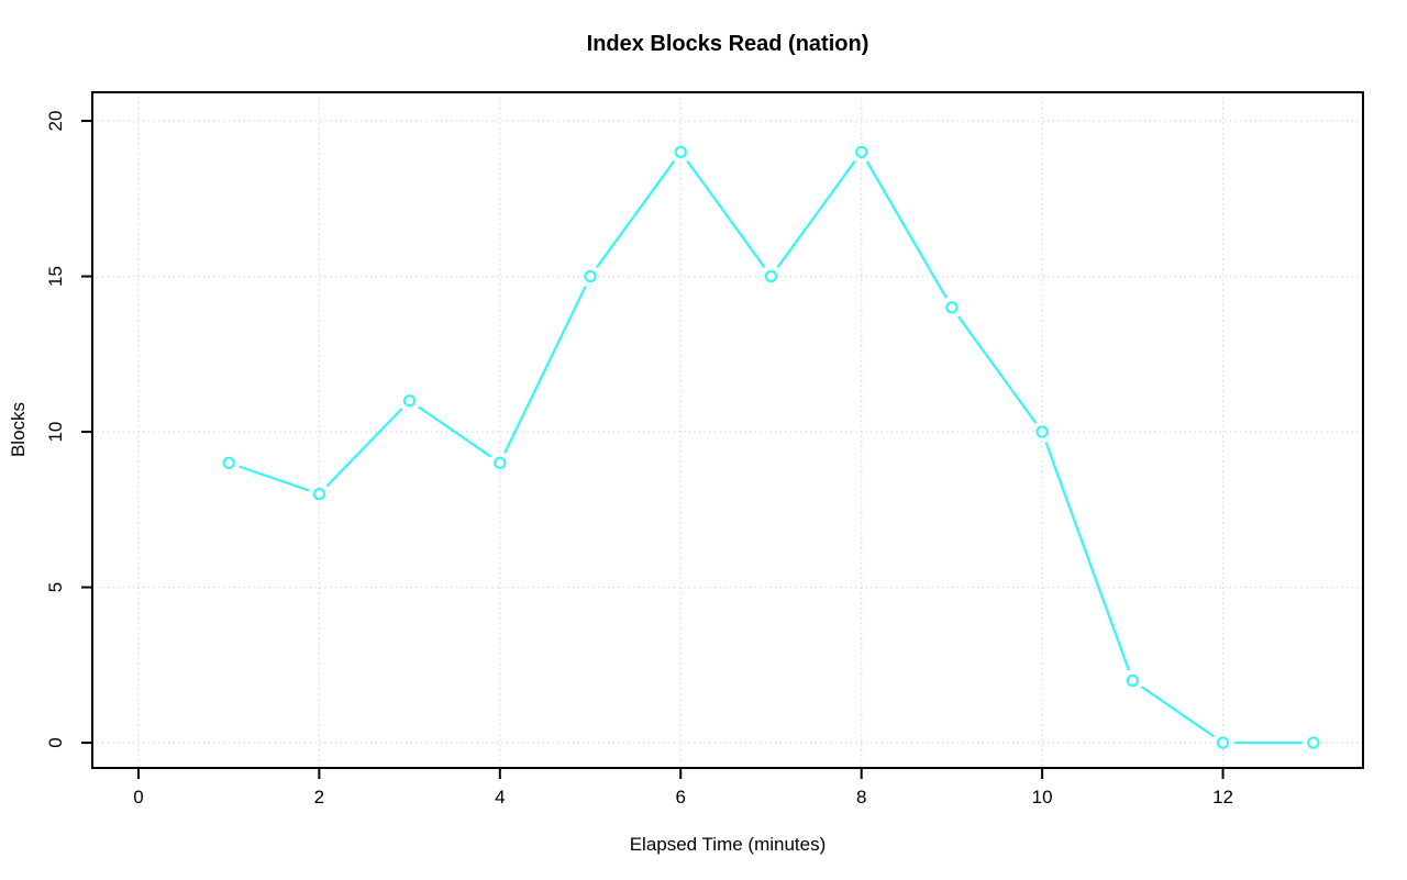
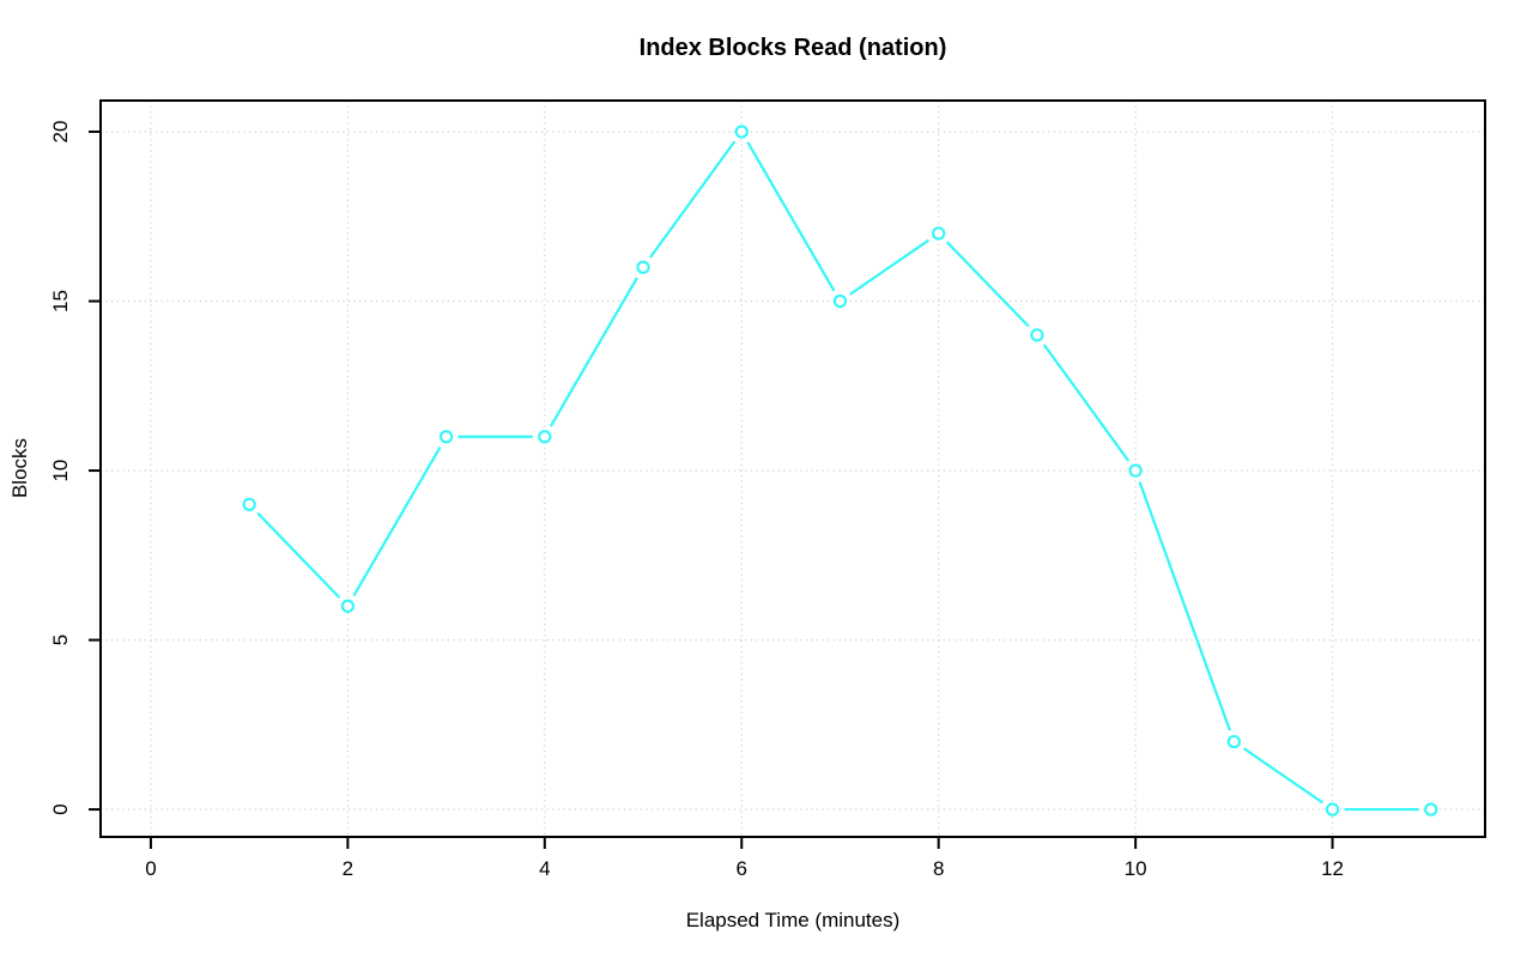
2: 8 -> 6
4: 9 -> 11
5: 15 -> 16
6: 19 -> 20
8: 19 -> 17
